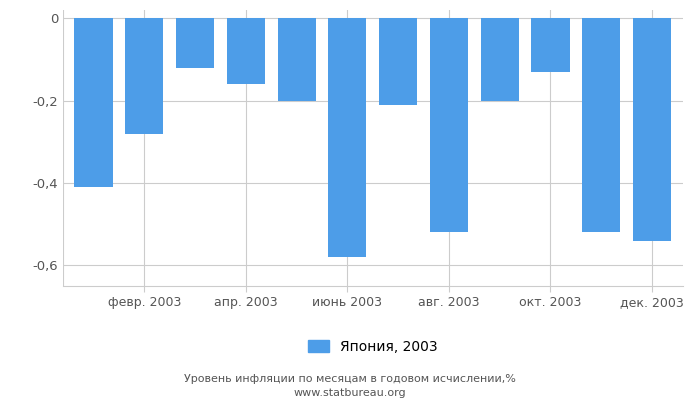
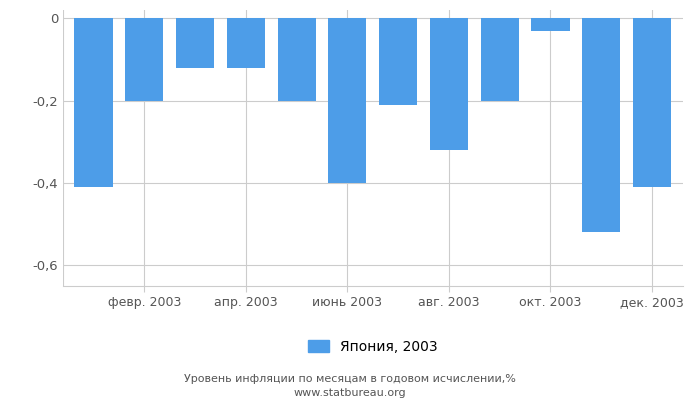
февр. 2003: -0,28 -> -0,20
апр. 2003: -0,16 -> -0,12
июнь 2003: -0,58 -> -0,40
авг. 2003: -0,52 -> -0,32
окт. 2003: -0,13 -> -0,03
дек. 2003: -0,54 -> -0,41
